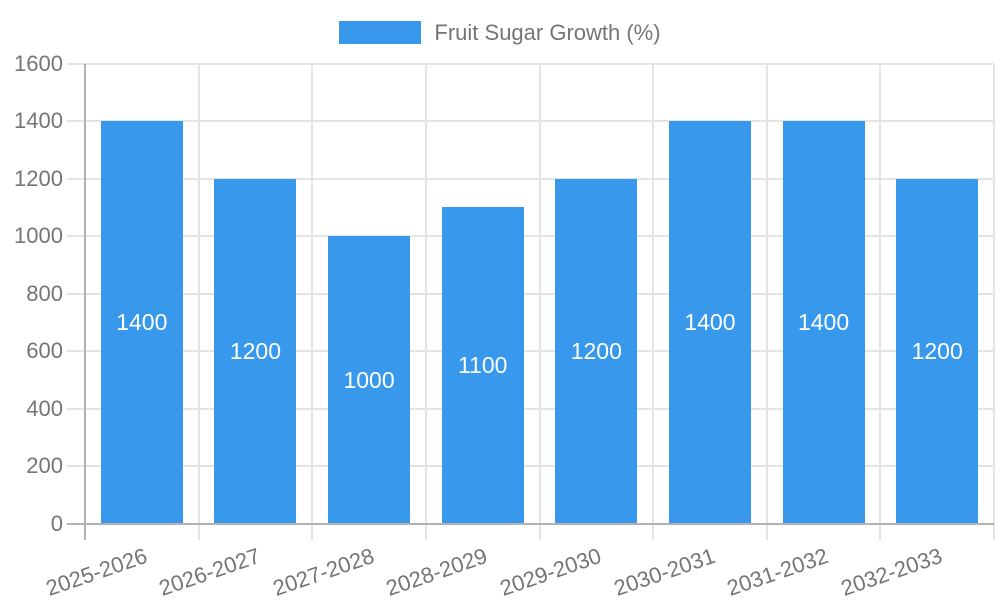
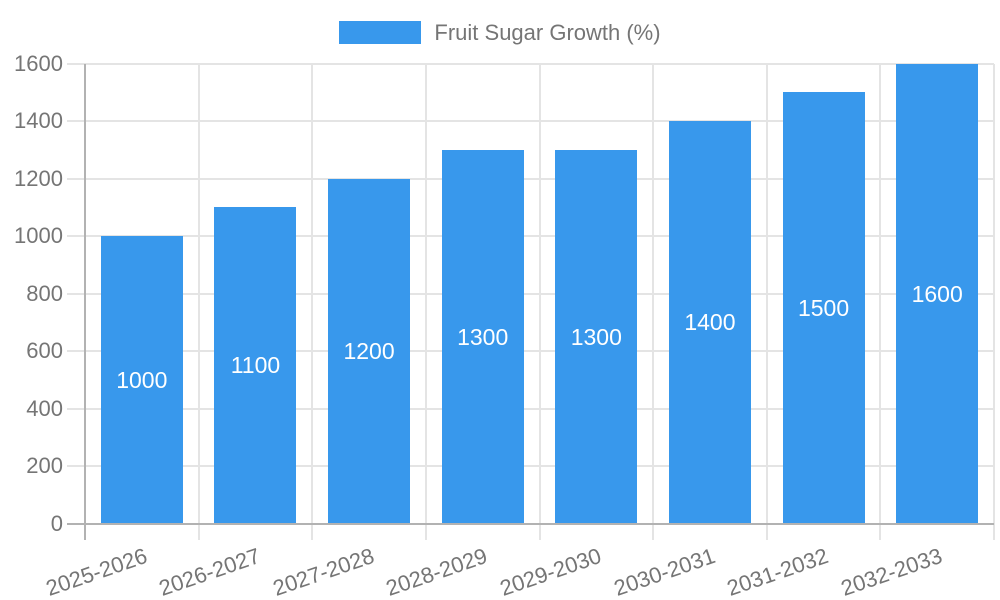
2025-2026: 1400 -> 1000
2026-2027: 1200 -> 1100
2027-2028: 1000 -> 1200
2028-2029: 1100 -> 1300
2029-2030: 1200 -> 1300
2031-2032: 1400 -> 1500
2032-2033: 1200 -> 1600
